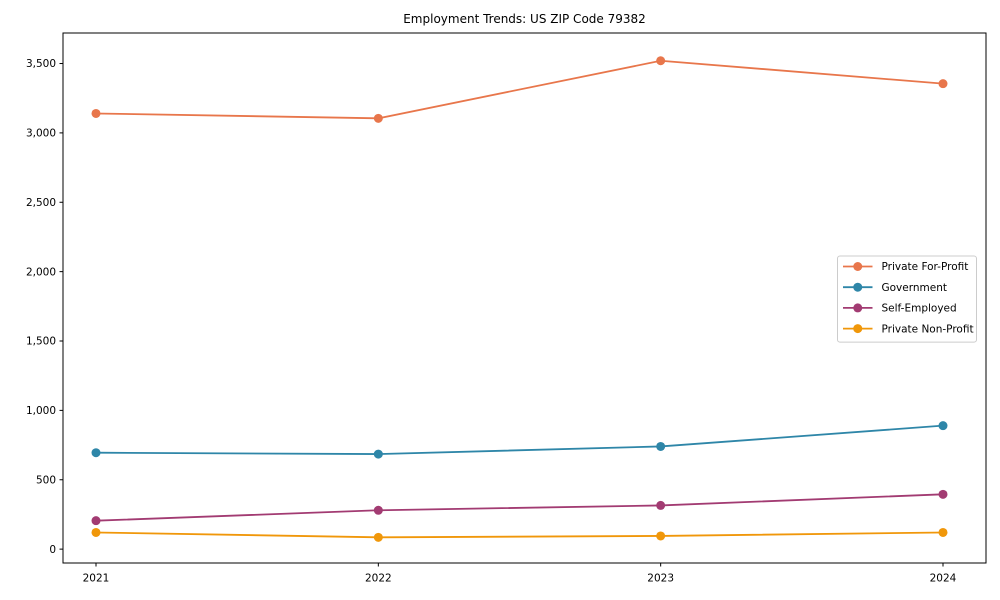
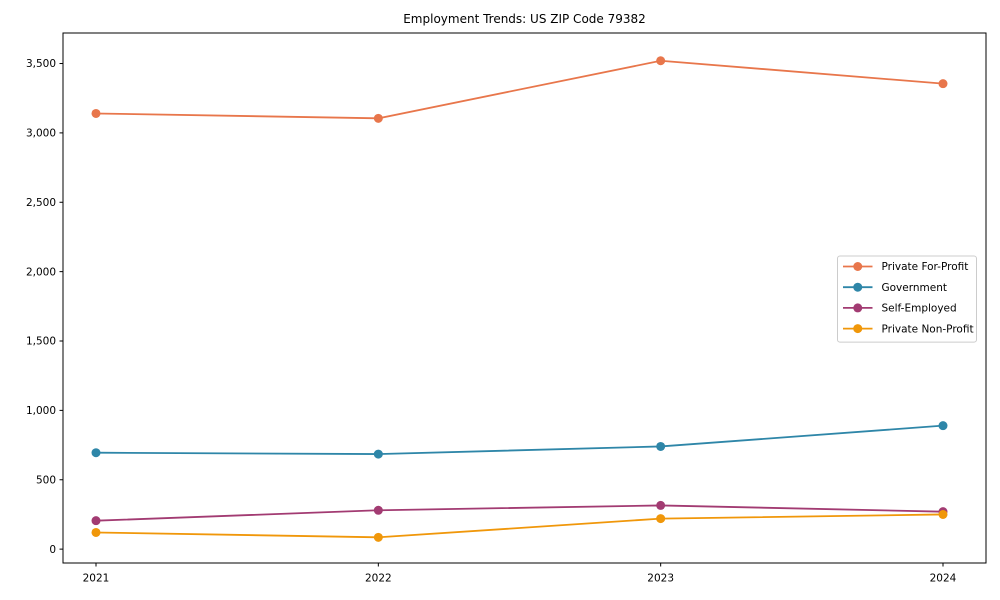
Private Non-Profit/2023: 100 -> 220
Self-Employed/2024: 400 -> 270
Private Non-Profit/2024: 120 -> 250
